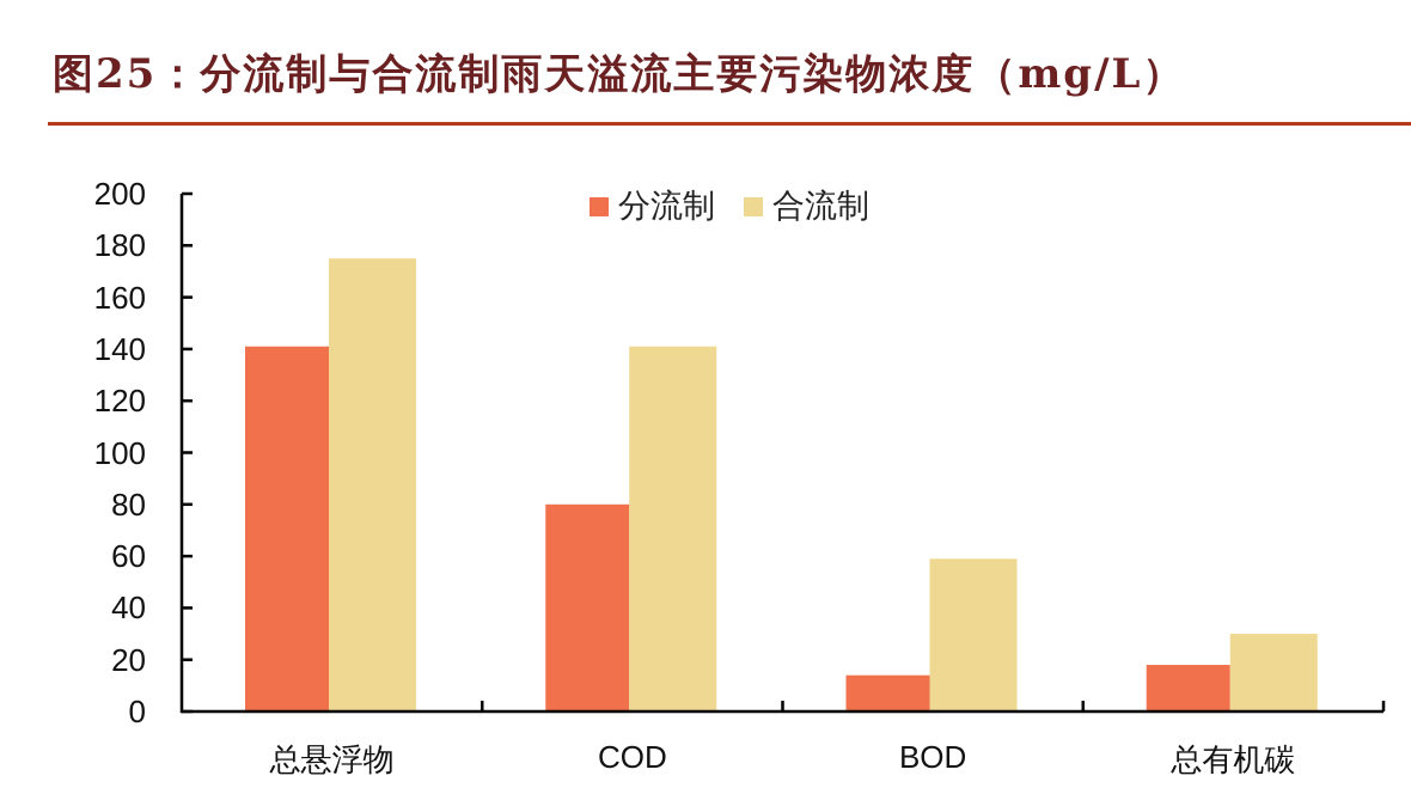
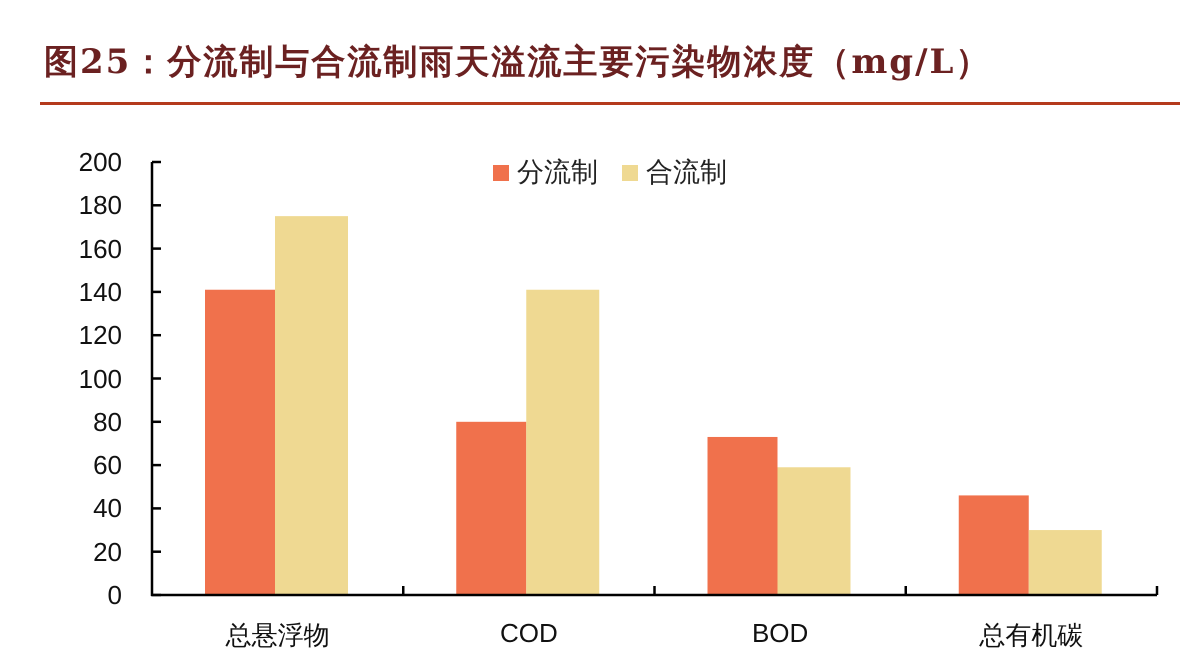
分流制/BOD: 14 -> 73
分流制/总有机碳: 18 -> 46
